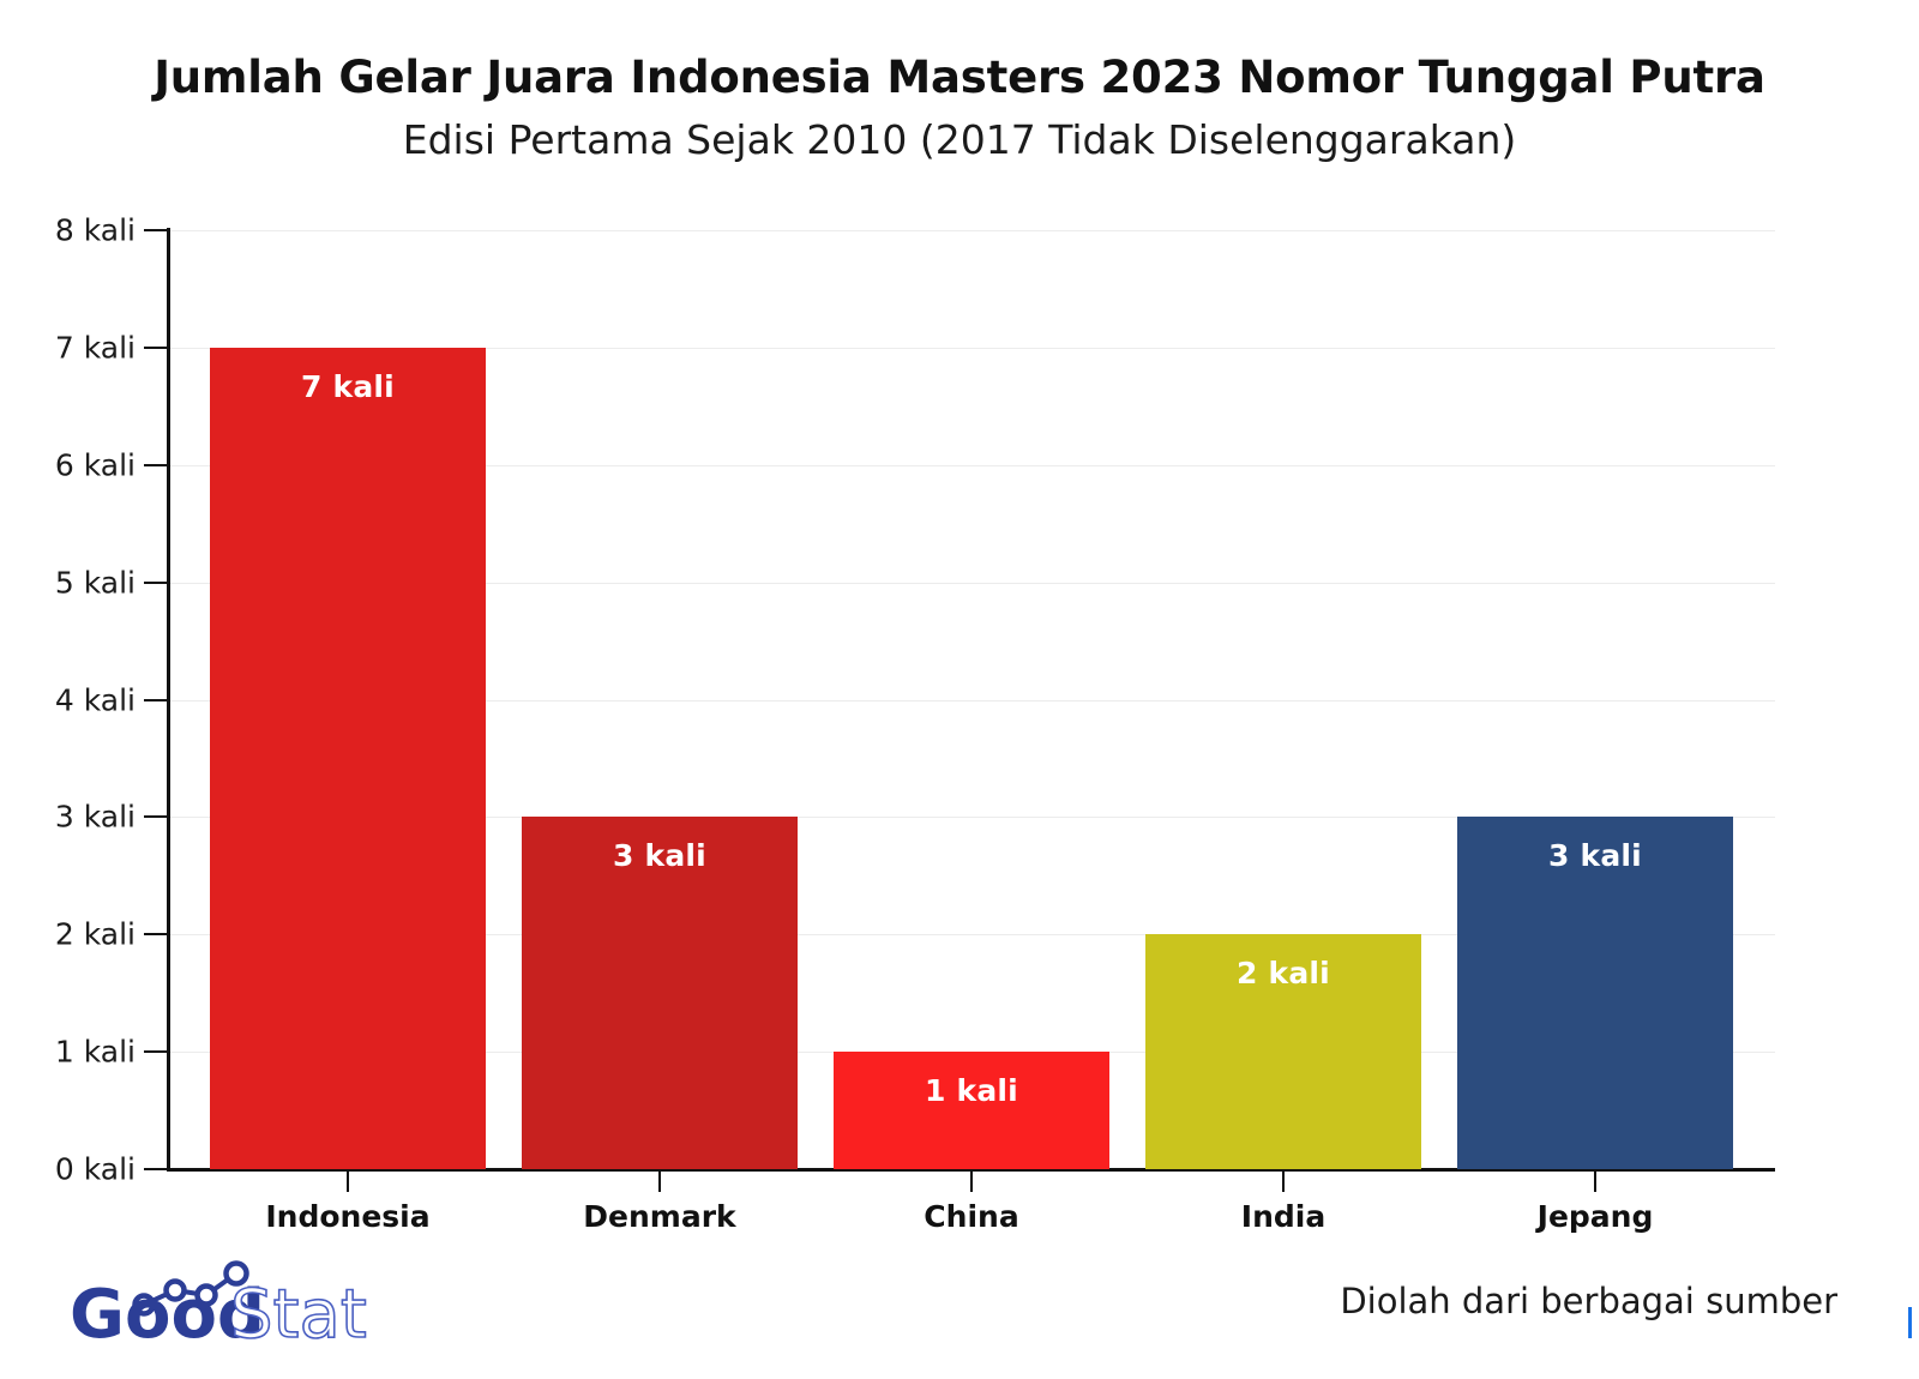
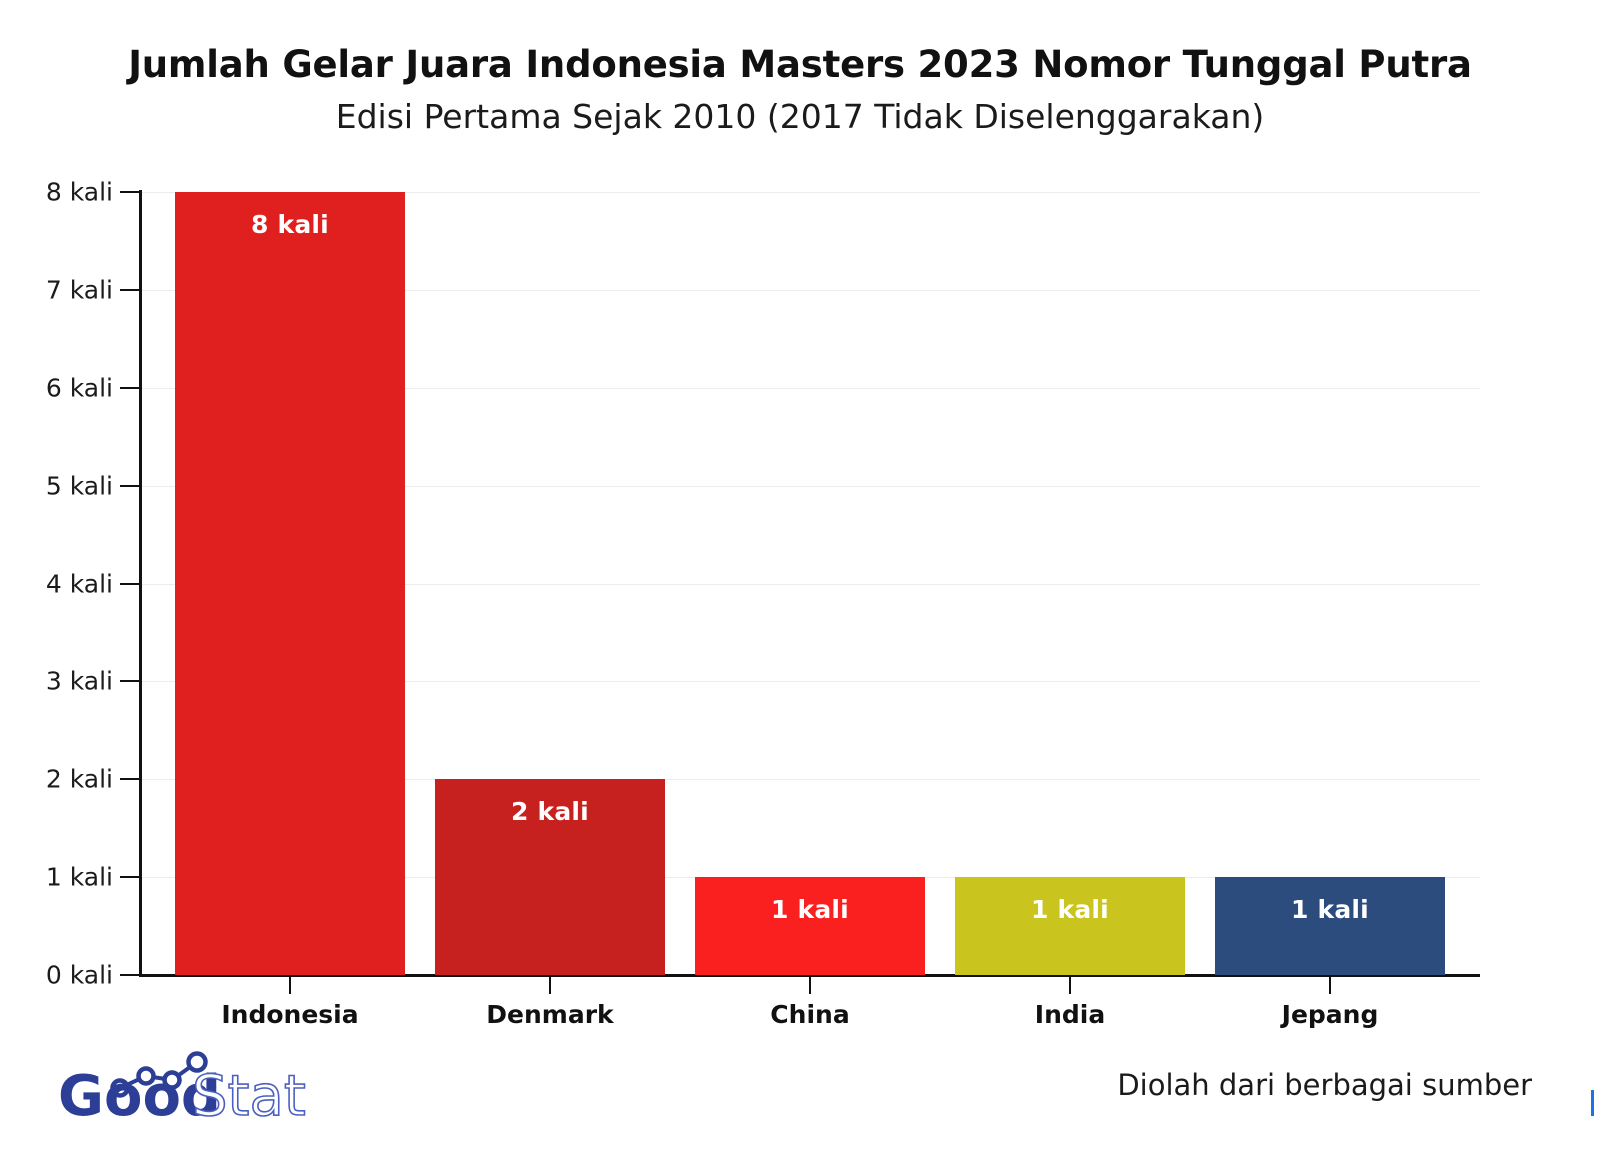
Indonesia: 7 -> 8
Denmark: 3 -> 2
India: 2 -> 1
Jepang: 3 -> 1
